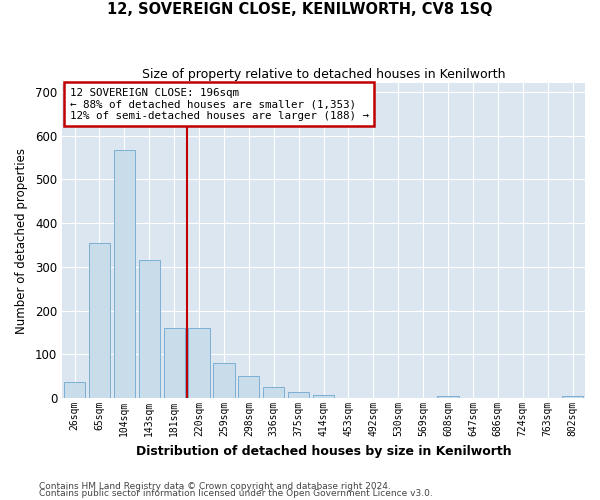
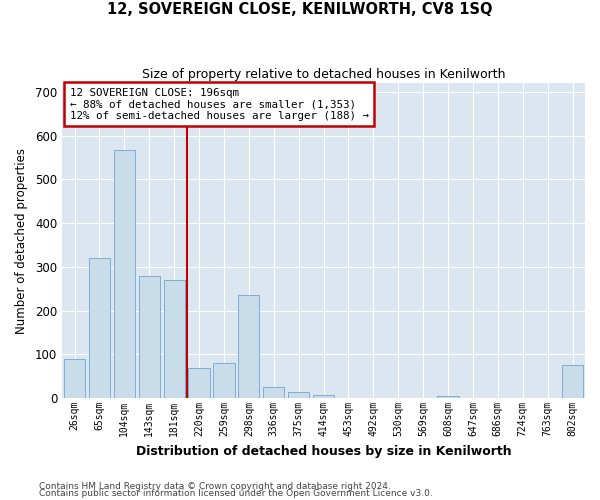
26sqm: 38 -> 90
65sqm: 355 -> 320
143sqm: 315 -> 280
181sqm: 160 -> 270
220sqm: 160 -> 70
298sqm: 50 -> 235
802sqm: 5 -> 75
